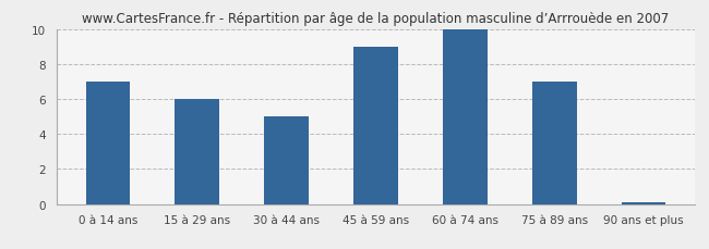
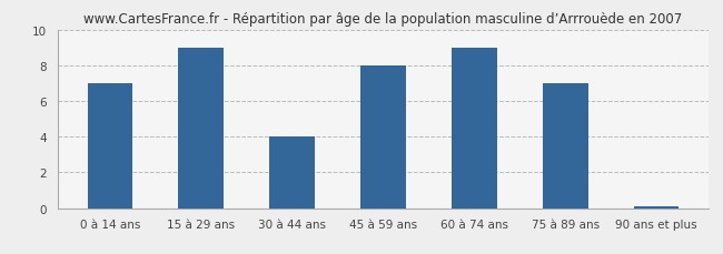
15 à 29 ans: 6.0 -> 9.0
30 à 44 ans: 5.0 -> 4.0
45 à 59 ans: 9.0 -> 8.0
60 à 74 ans: 10.0 -> 9.0
